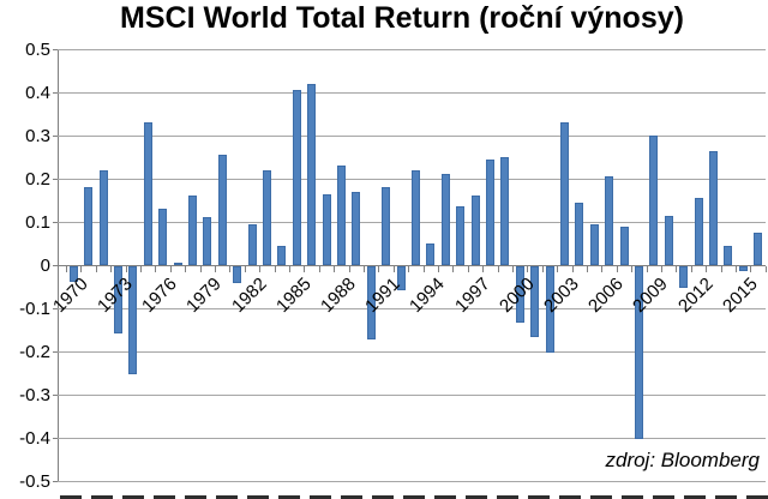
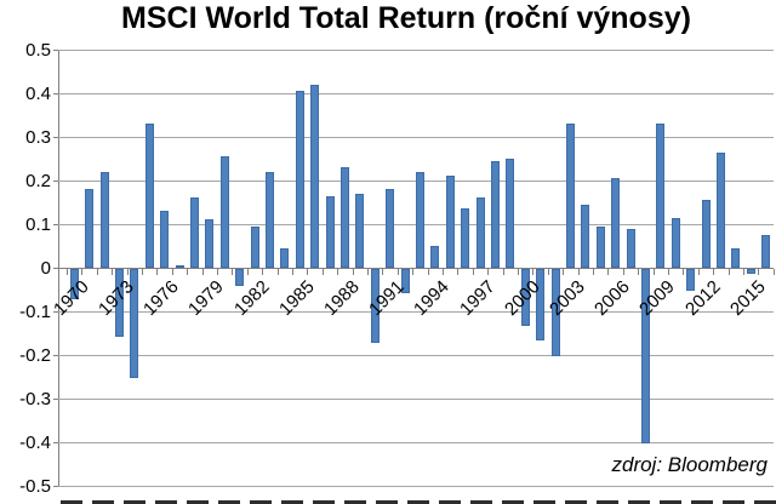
1970: -0.04 -> -0.07
2009: 0.30 -> 0.33
